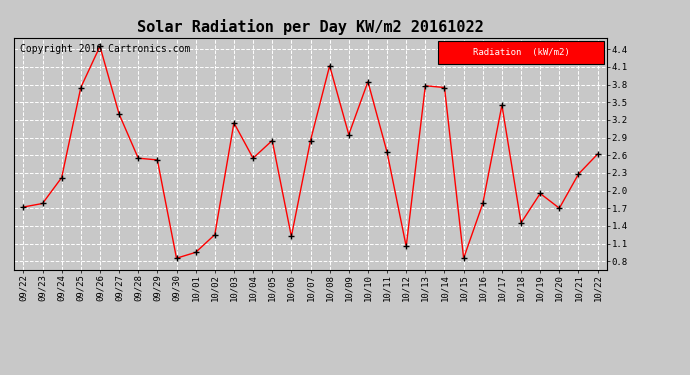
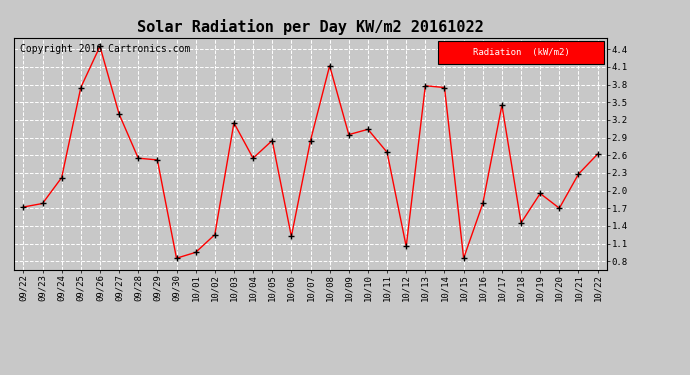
10/10: 3.85 -> 3.04
